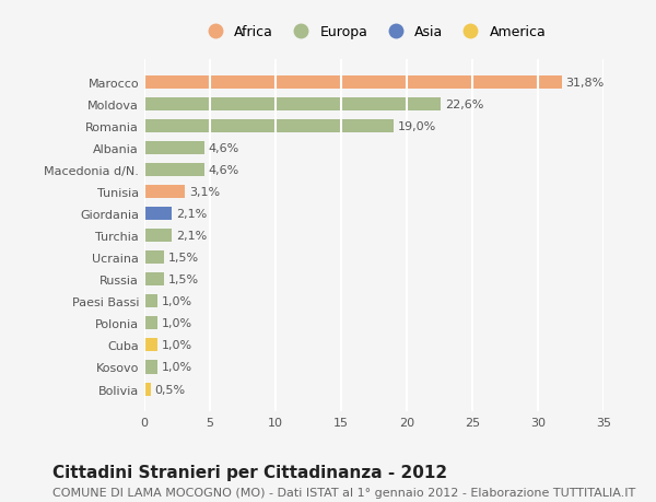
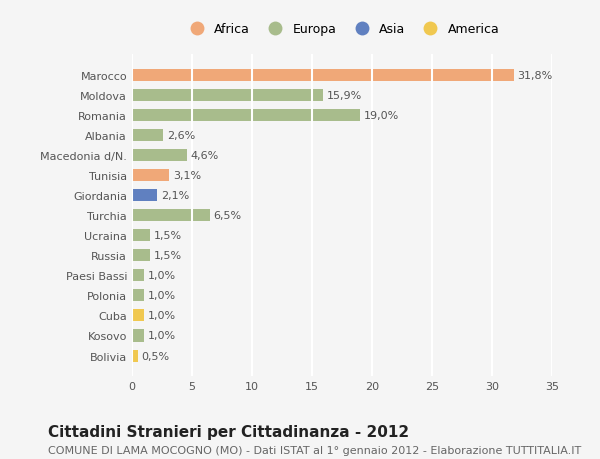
Moldova: 22,6% -> 15,9%
Albania: 4,6% -> 2,6%
Turchia: 2,1% -> 6,5%
